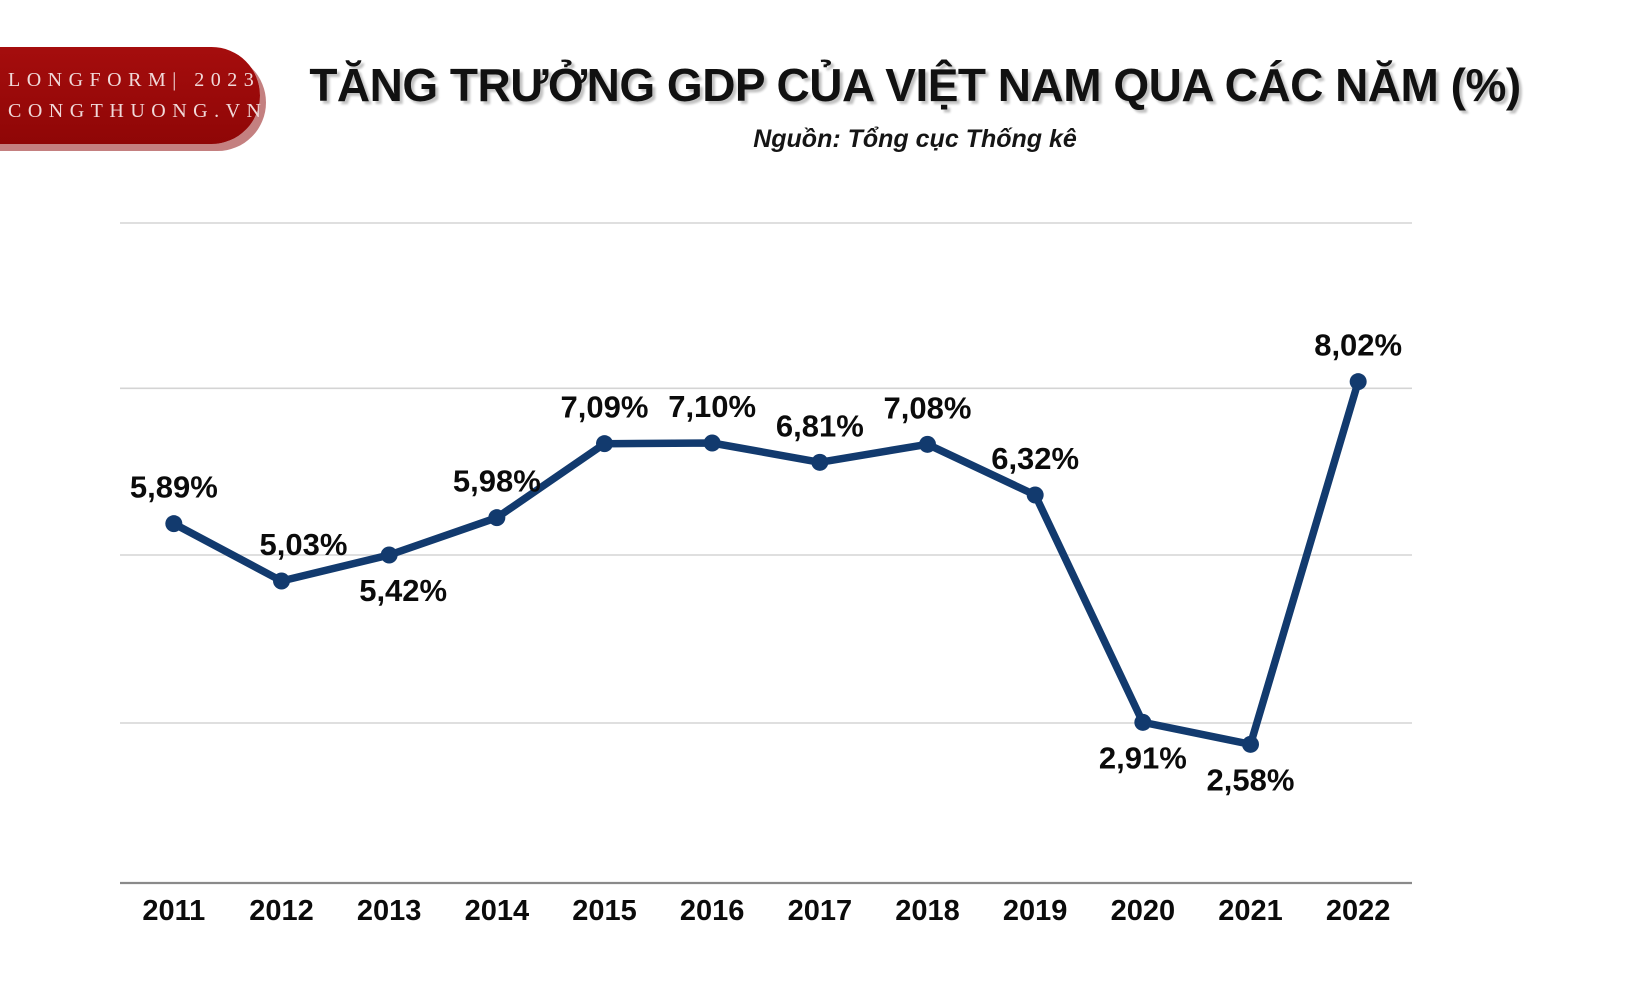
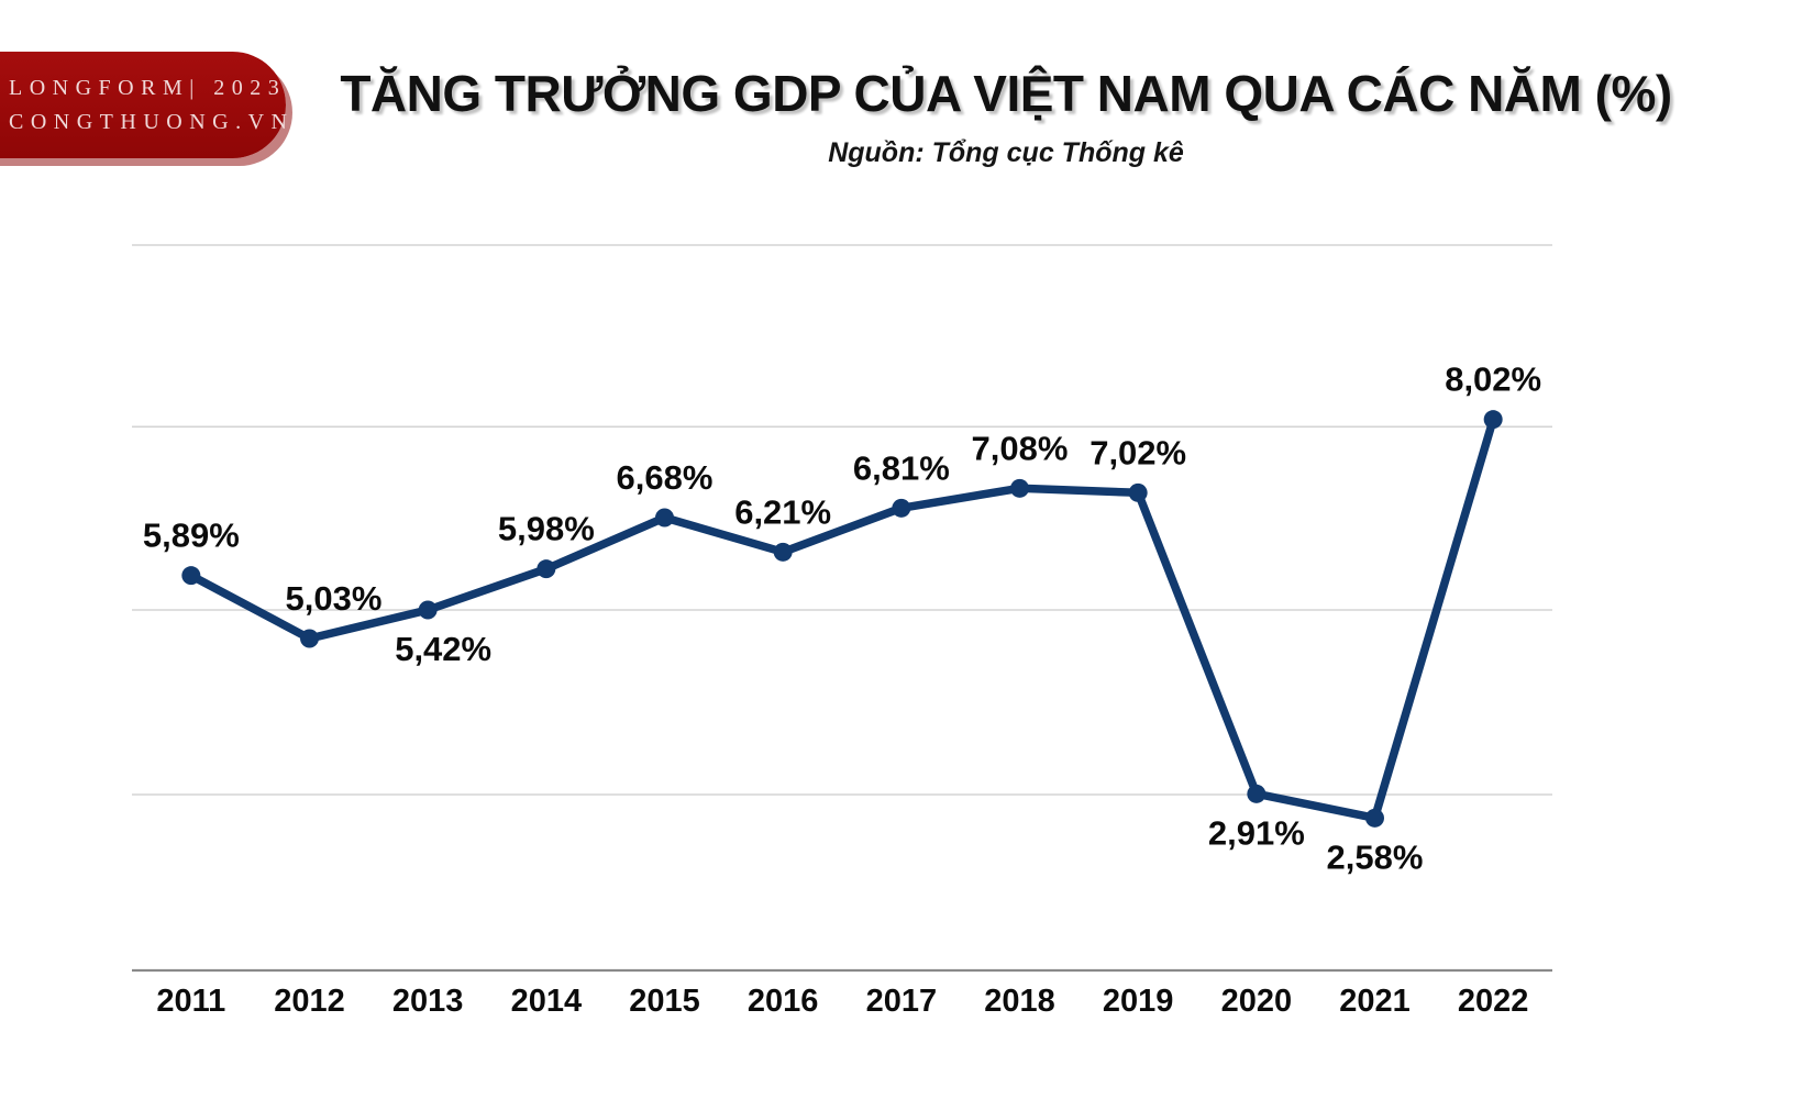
2015: 7,09% -> 6,68%
2016: 7,10% -> 6,21%
2019: 6,32% -> 7,02%
